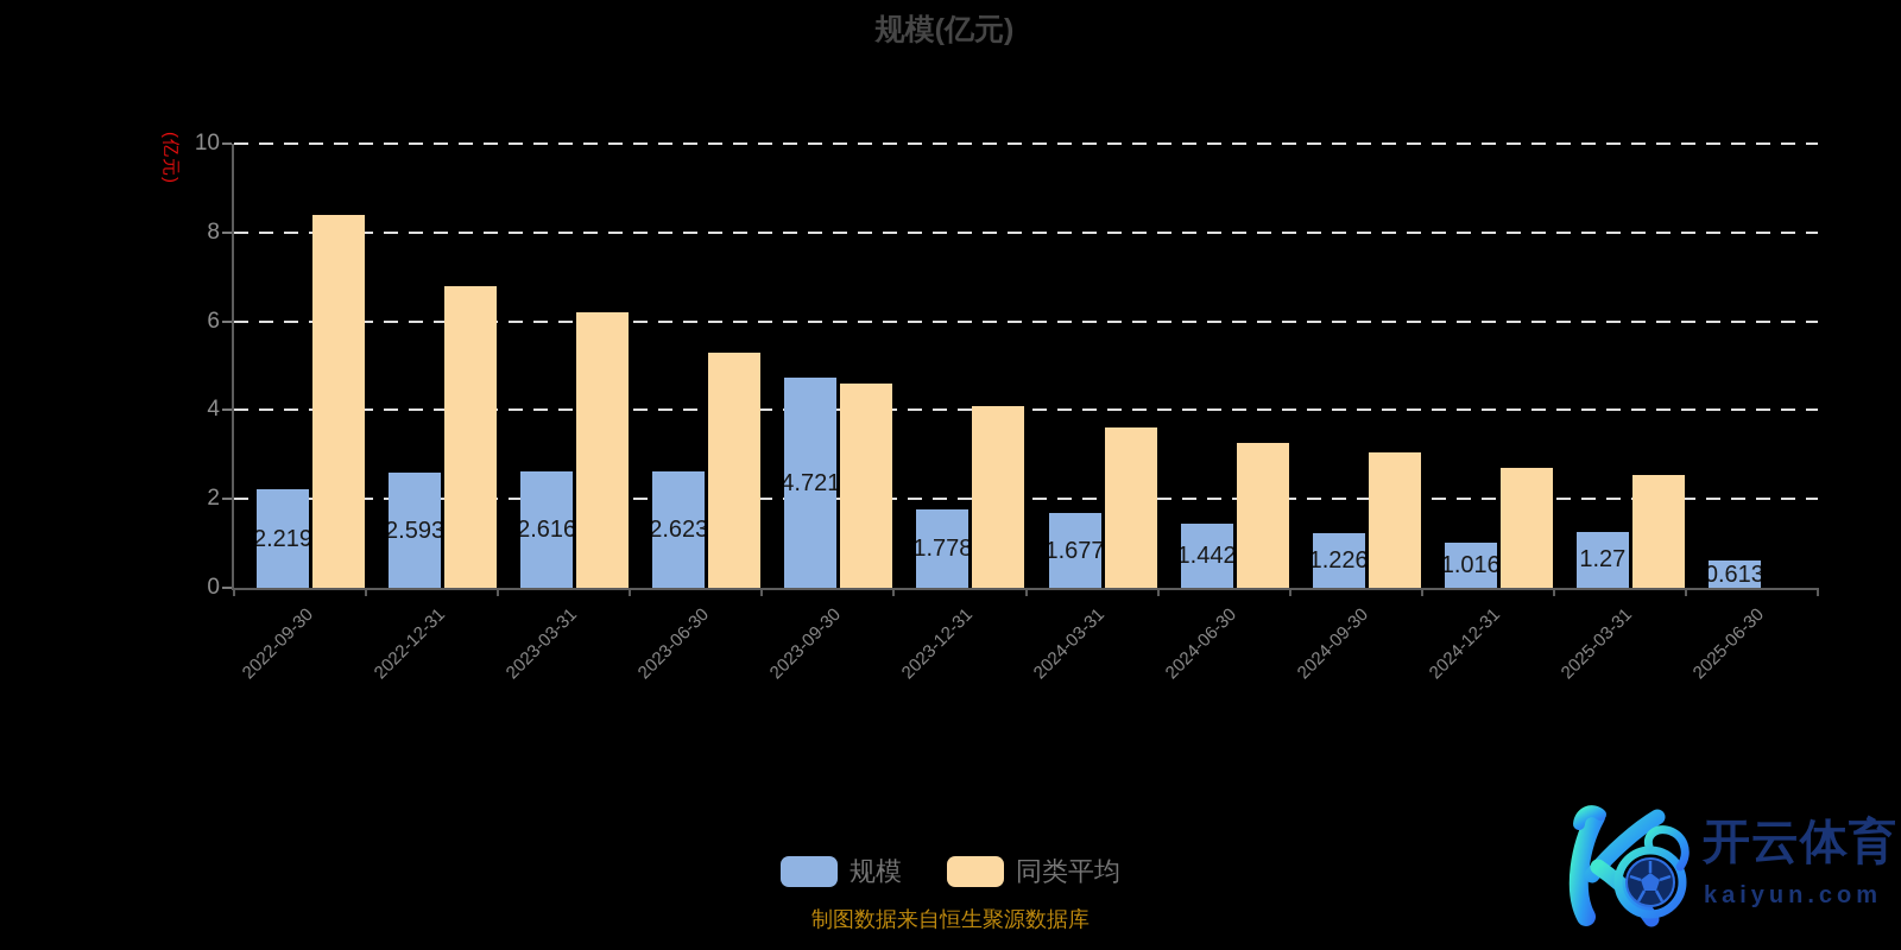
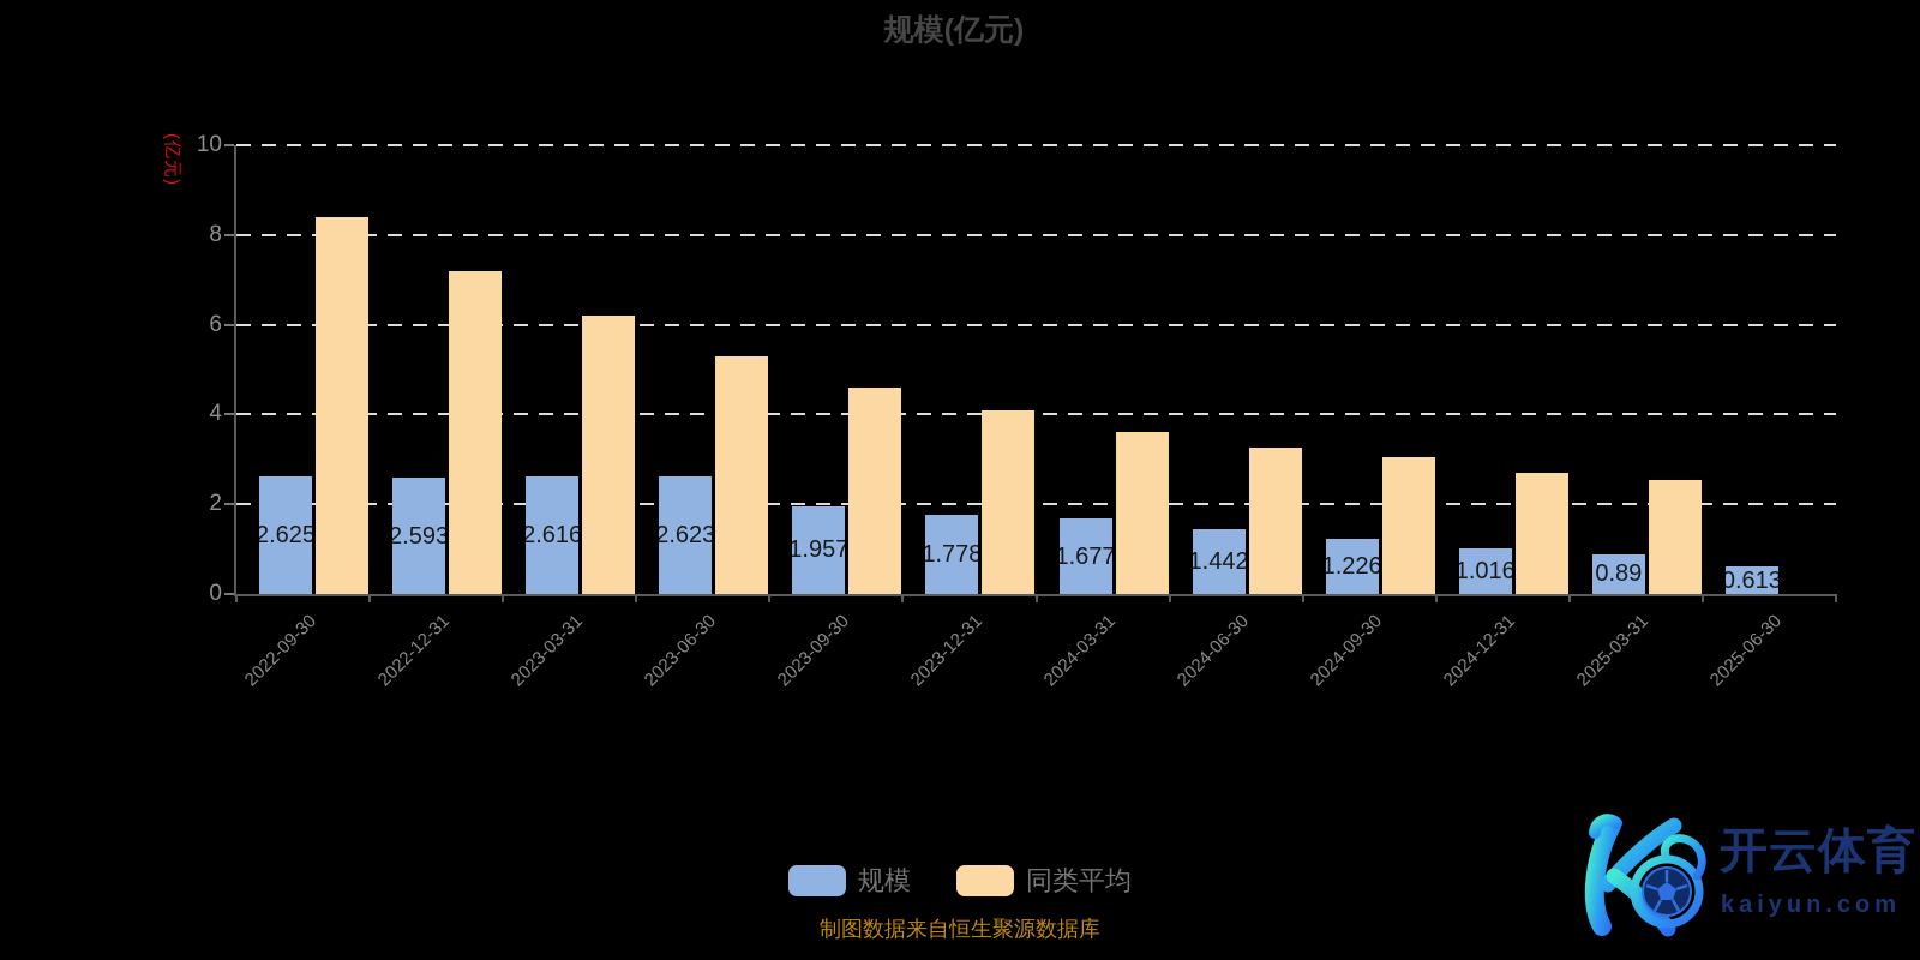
规模/2022-09-30: 2.219 -> 2.625
同类平均/2022-12-31: 6.8 -> 7.2
规模/2023-09-30: 4.721 -> 1.957
规模/2025-03-31: 1.27 -> 0.89
